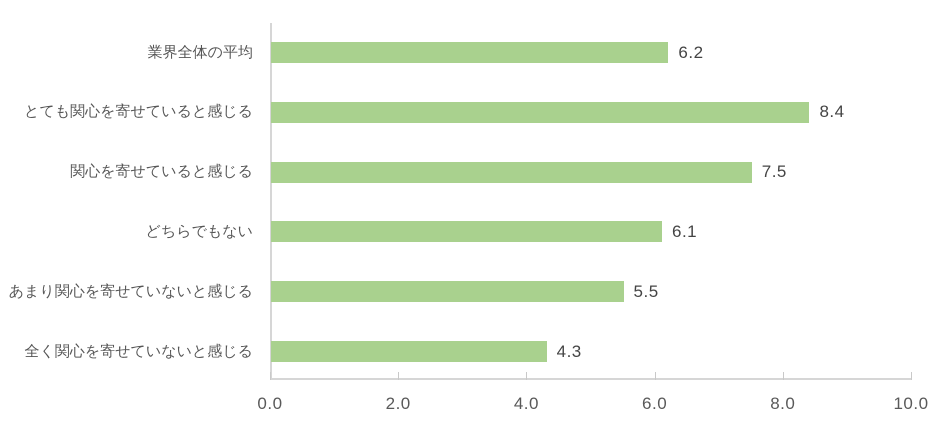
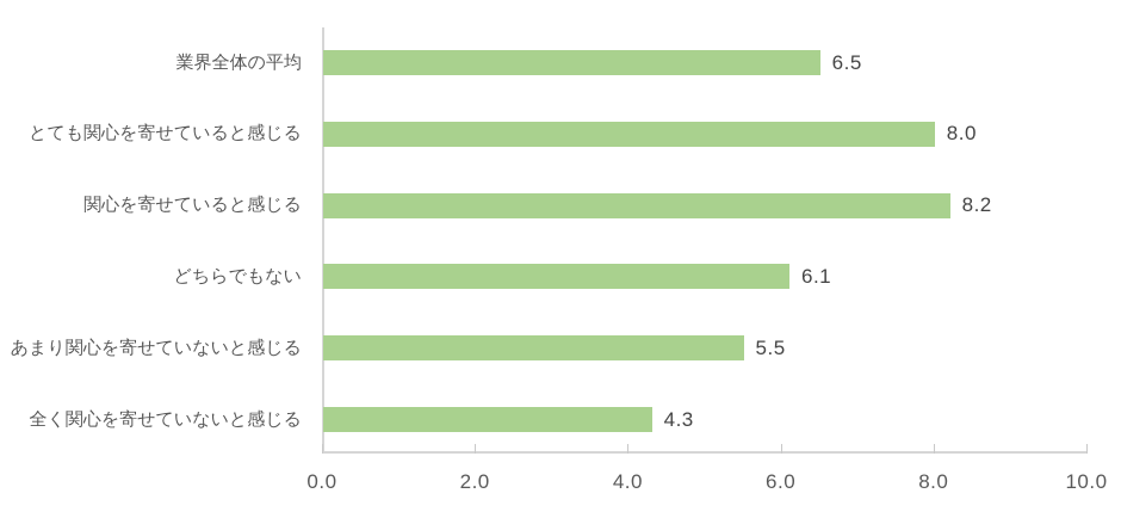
業界全体の平均: 6.2 -> 6.5
とても関心を寄せていると感じる: 8.4 -> 8.0
関心を寄せていると感じる: 7.5 -> 8.2
